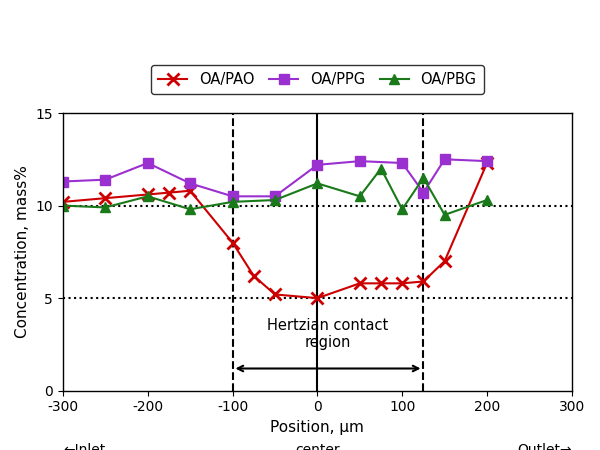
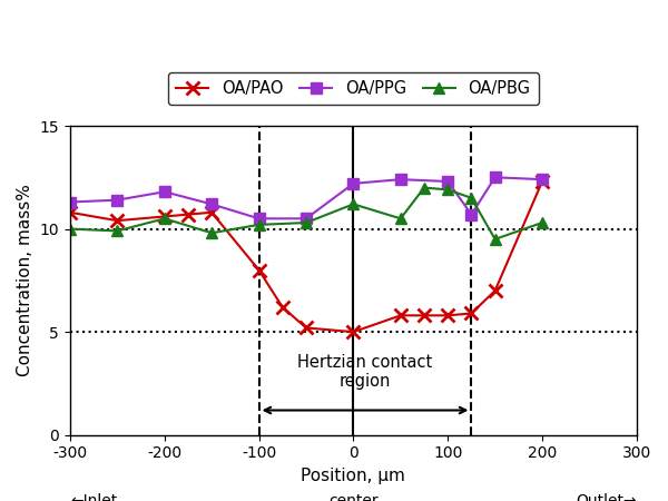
OA/PAO/-300: 10.2 -> 10.8
OA/PPG/-200: 12.3 -> 11.8
OA/PBG/100: 9.8 -> 11.9
